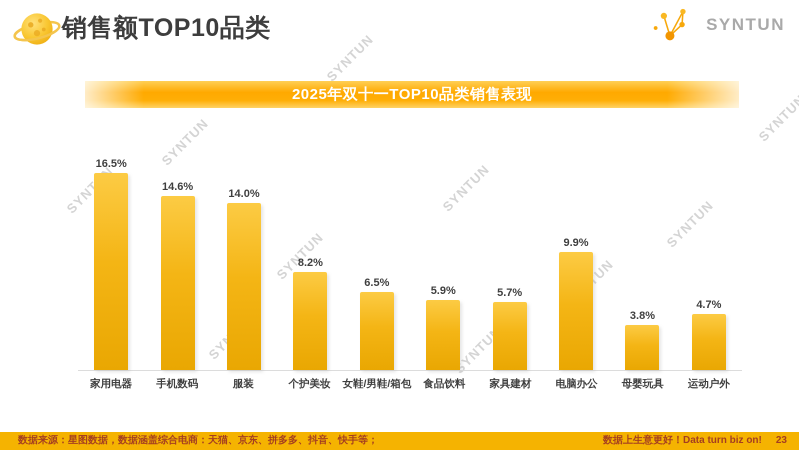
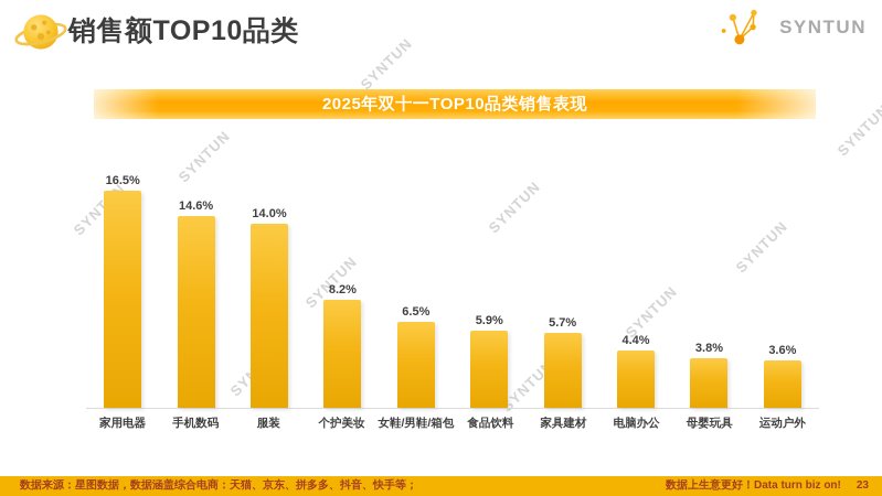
电脑办公: 9.9% -> 4.4%
运动户外: 4.7% -> 3.6%
